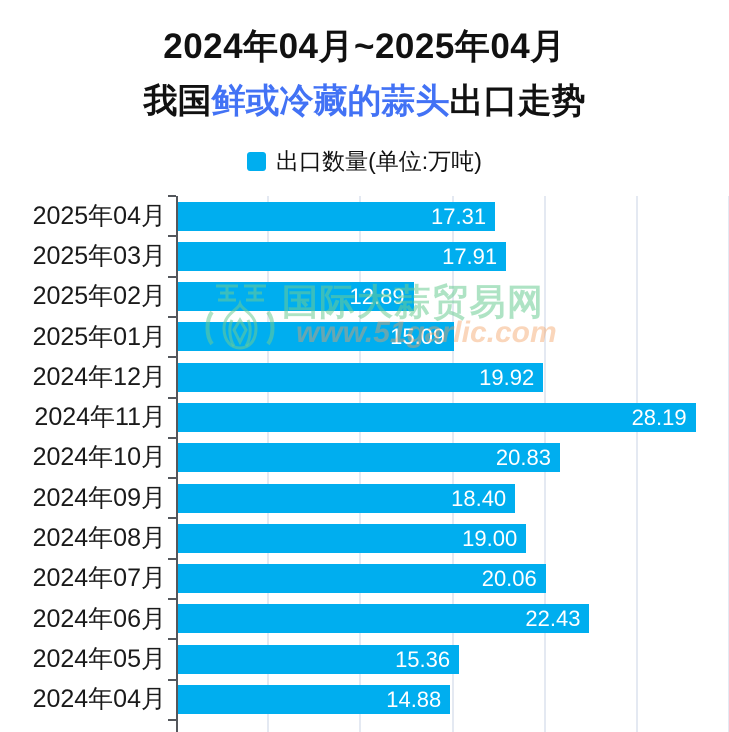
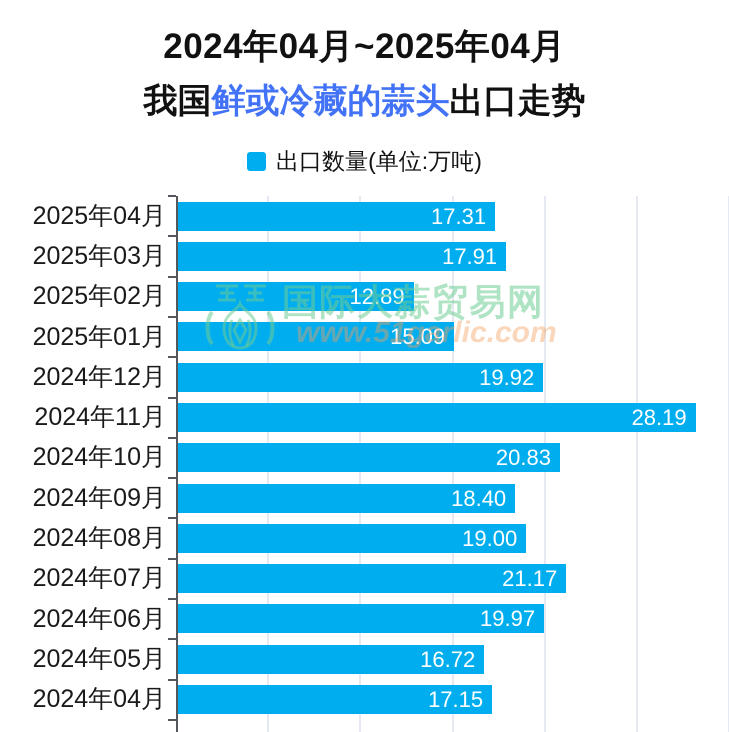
2024年07月: 20.06 -> 21.17
2024年06月: 22.43 -> 19.97
2024年05月: 15.36 -> 16.72
2024年04月: 14.88 -> 17.15
